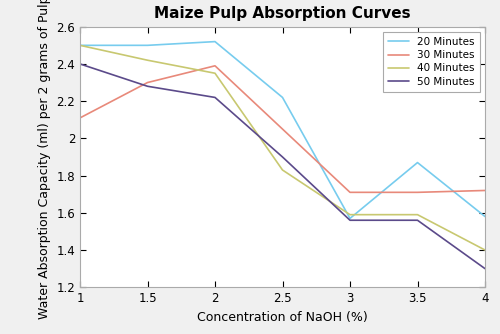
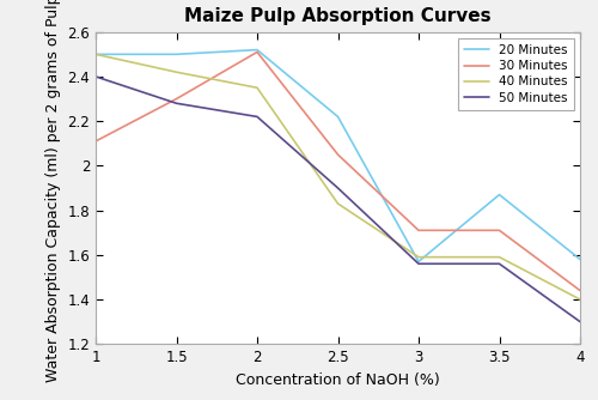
30 Minutes/2: 2.39 -> 2.51
30 Minutes/4: 1.72 -> 1.44
